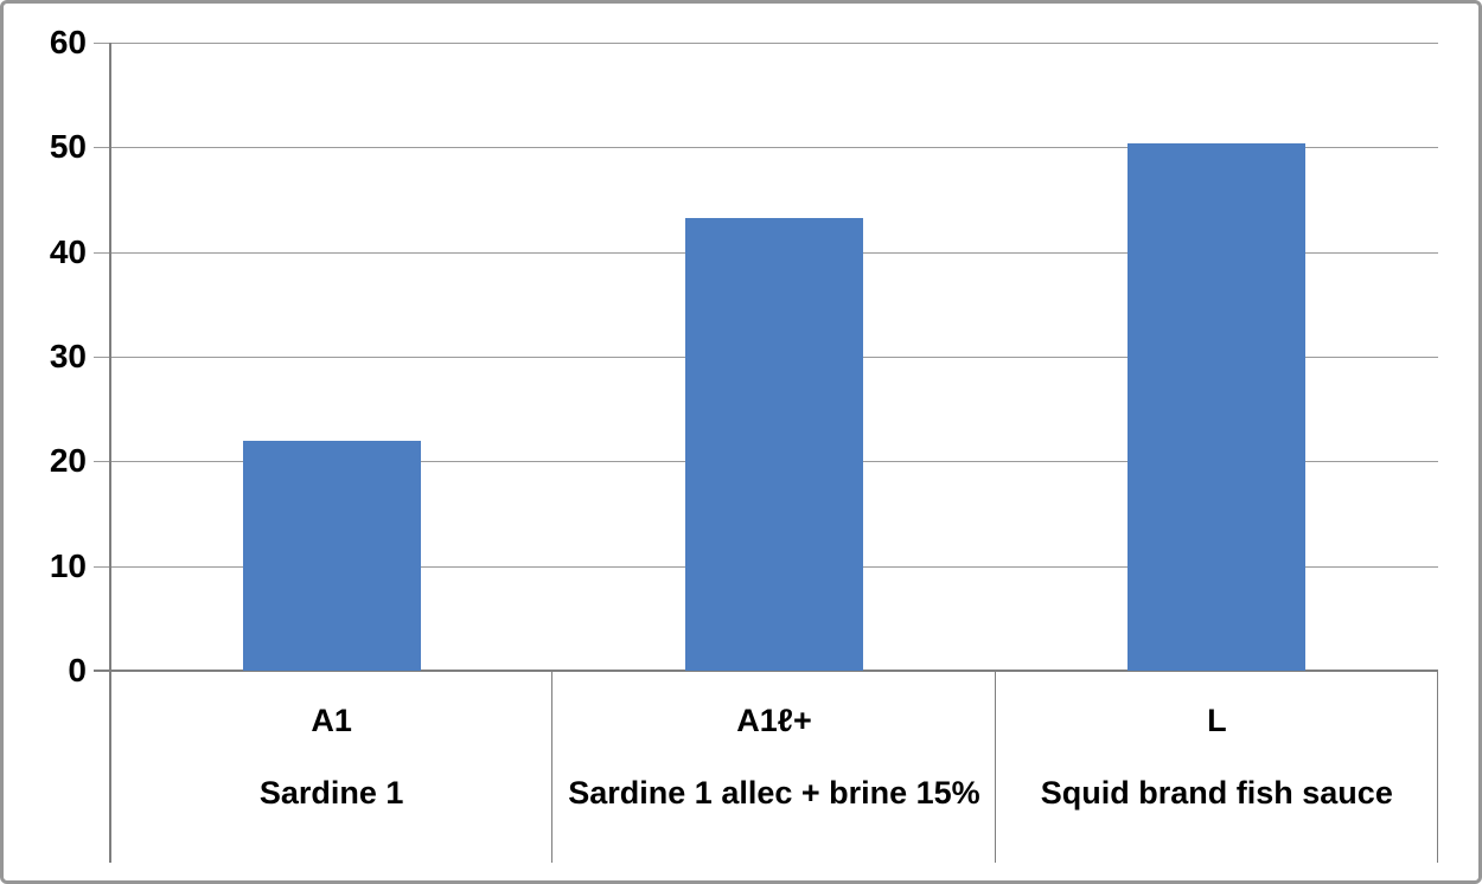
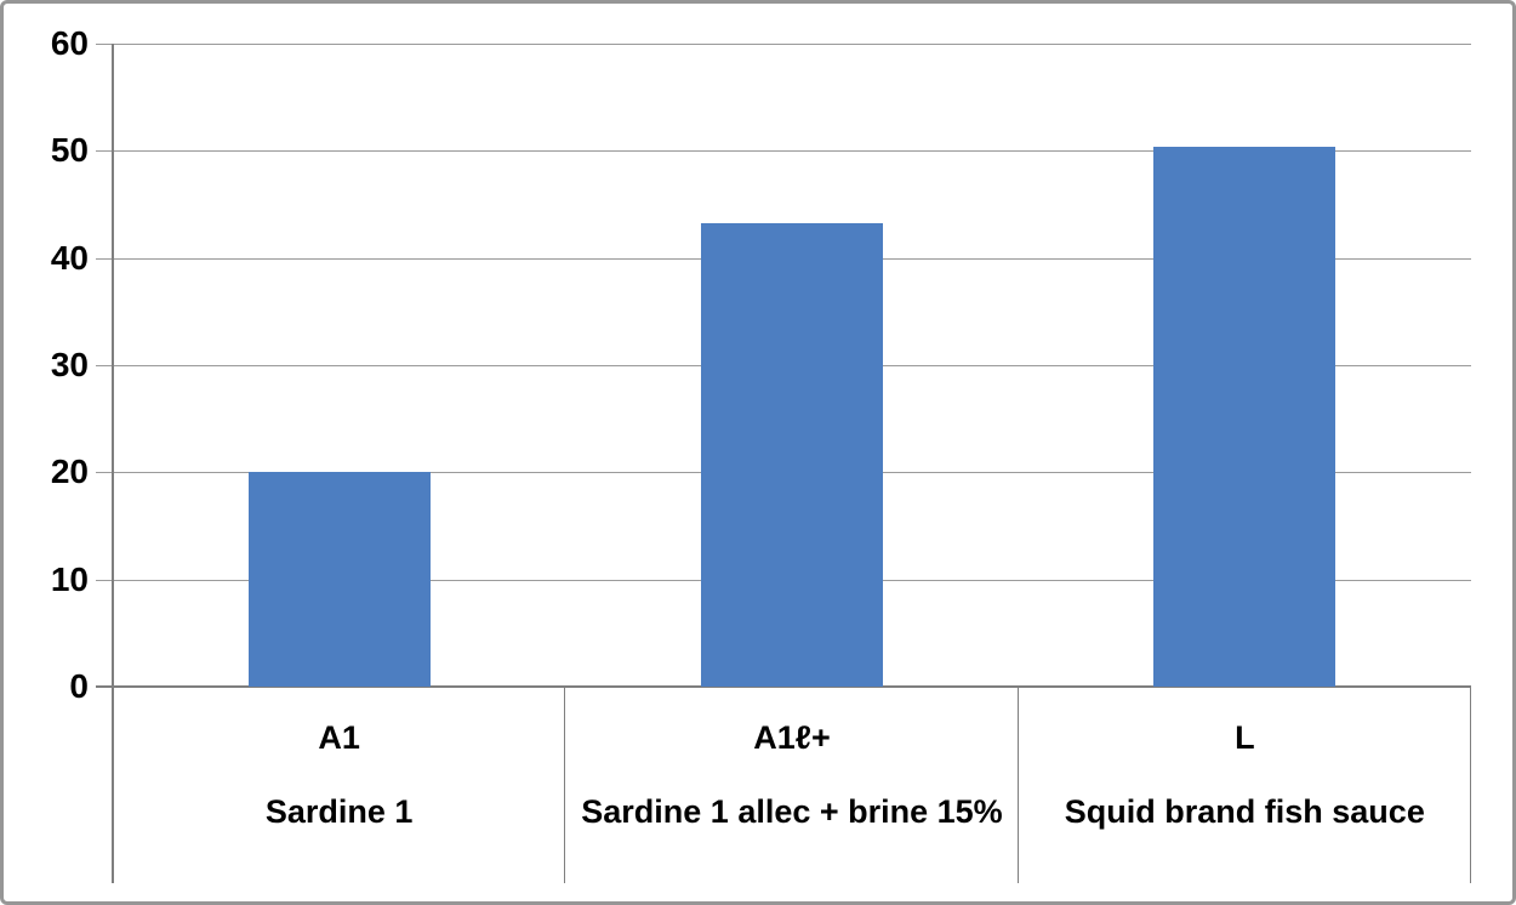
A1: 22 -> 20
